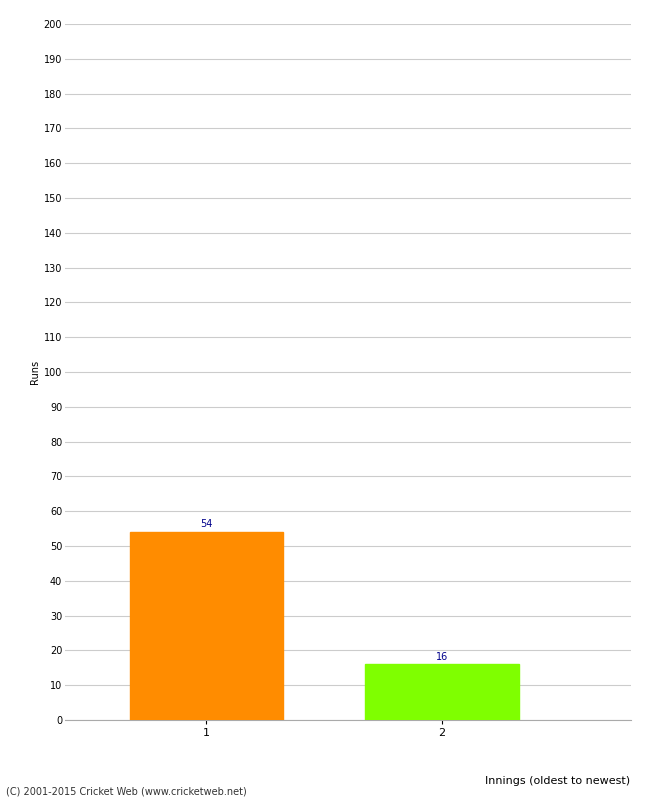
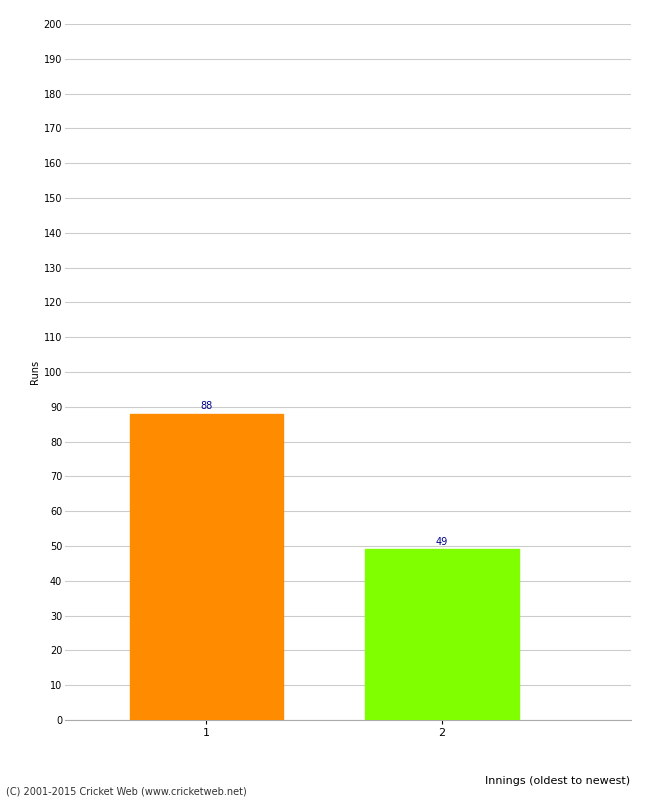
1: 54 -> 88
2: 16 -> 49
